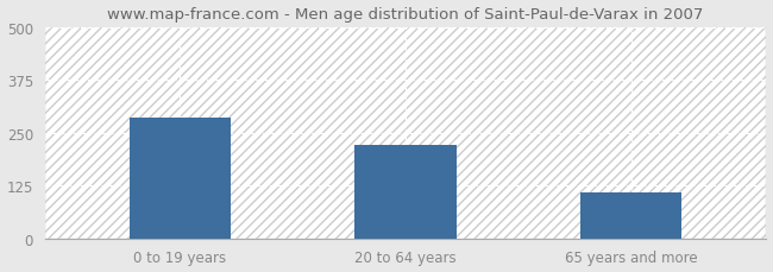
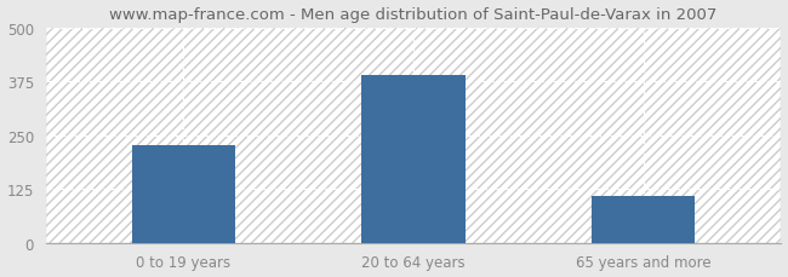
0 to 19 years: 285 -> 228
20 to 64 years: 220 -> 390
